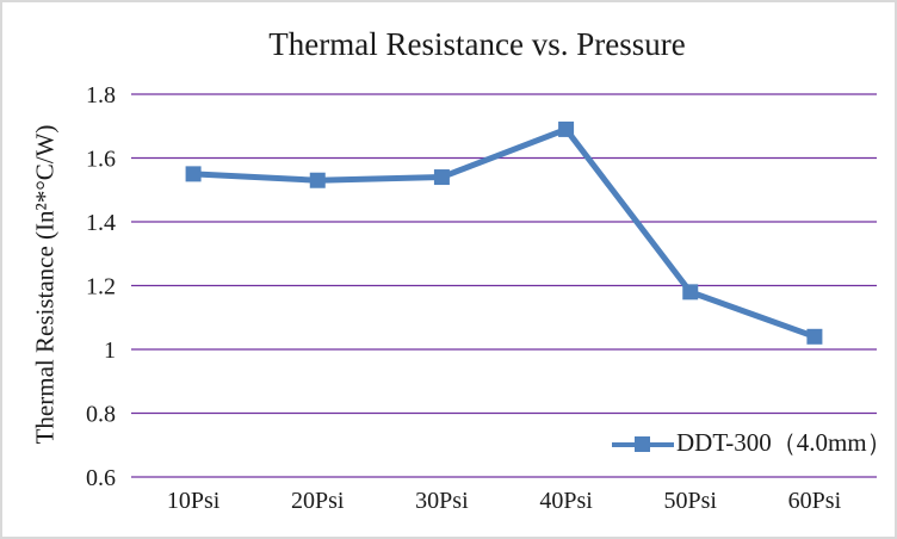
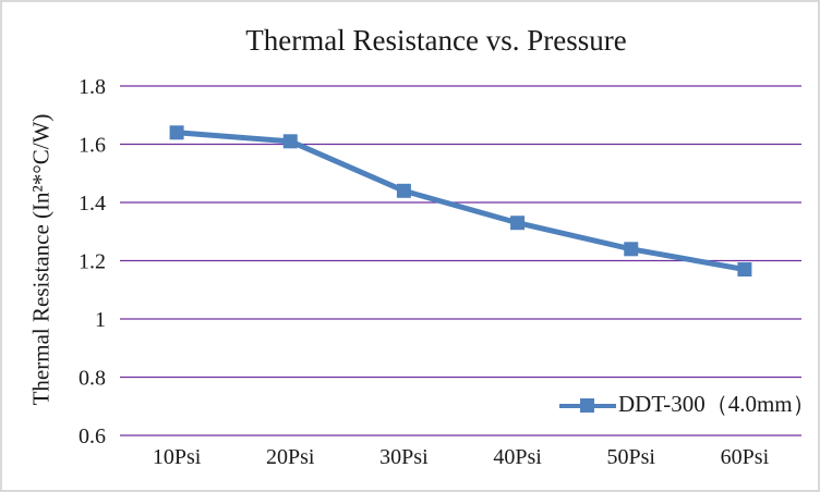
10Psi: 1.55 -> 1.64
20Psi: 1.53 -> 1.61
30Psi: 1.54 -> 1.44
40Psi: 1.69 -> 1.33
50Psi: 1.18 -> 1.24
60Psi: 1.04 -> 1.17
